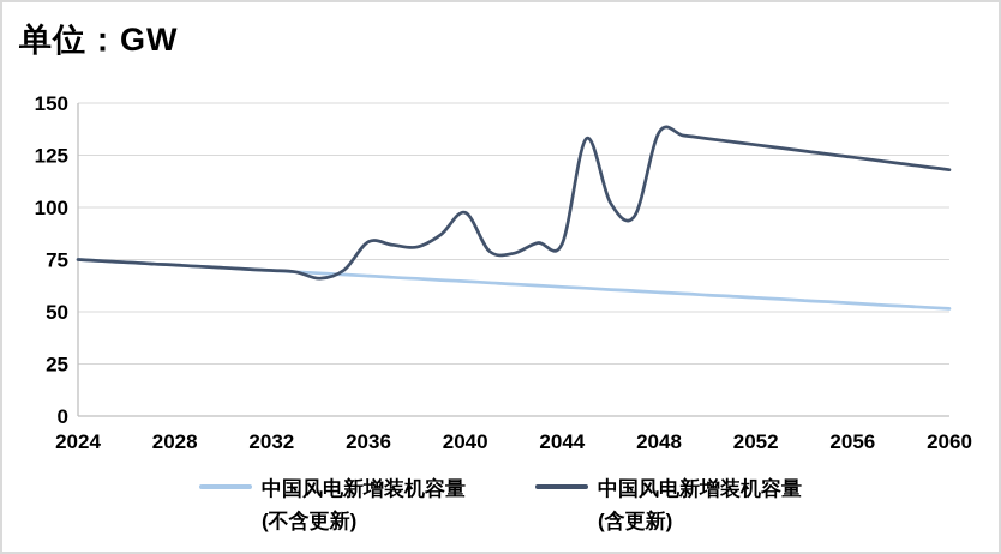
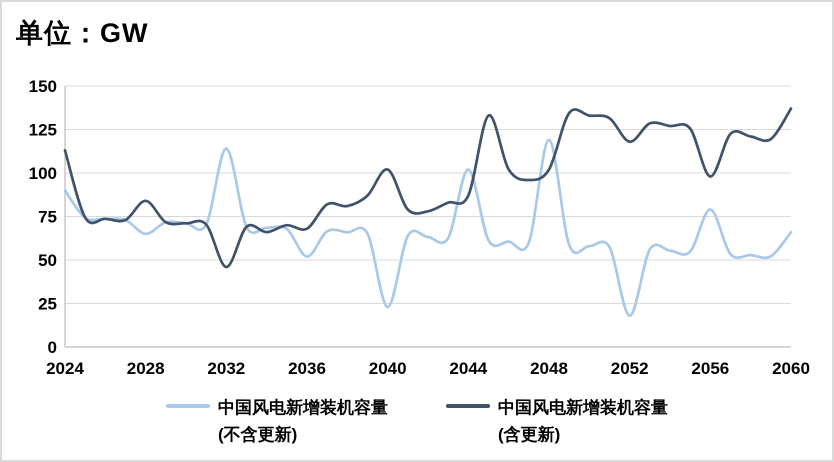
中国风电新增装机容量 (不含更新)/2024: 75 -> 90
中国风电新增装机容量 (含更新)/2024: 75 -> 113
中国风电新增装机容量 (不含更新)/2028: 72 -> 65
中国风电新增装机容量 (含更新)/2028: 72 -> 84
中国风电新增装机容量 (不含更新)/2032: 70 -> 114
中国风电新增装机容量 (含更新)/2032: 70 -> 46
中国风电新增装机容量 (不含更新)/2036: 67 -> 52
中国风电新增装机容量 (含更新)/2036: 84 -> 68
中国风电新增装机容量 (不含更新)/2040: 65 -> 23
中国风电新增装机容量 (含更新)/2040: 98 -> 102
中国风电新增装机容量 (不含更新)/2044: 62 -> 102
中国风电新增装机容量 (含更新)/2044: 82 -> 87
中国风电新增装机容量 (不含更新)/2048: 59 -> 119
中国风电新增装机容量 (含更新)/2048: 136 -> 102
中国风电新增装机容量 (不含更新)/2052: 57 -> 18
中国风电新增装机容量 (含更新)/2052: 130 -> 118
中国风电新增装机容量 (不含更新)/2056: 54 -> 79
中国风电新增装机容量 (含更新)/2056: 124 -> 98
中国风电新增装机容量 (不含更新)/2060: 52 -> 66
中国风电新增装机容量 (含更新)/2060: 118 -> 137
